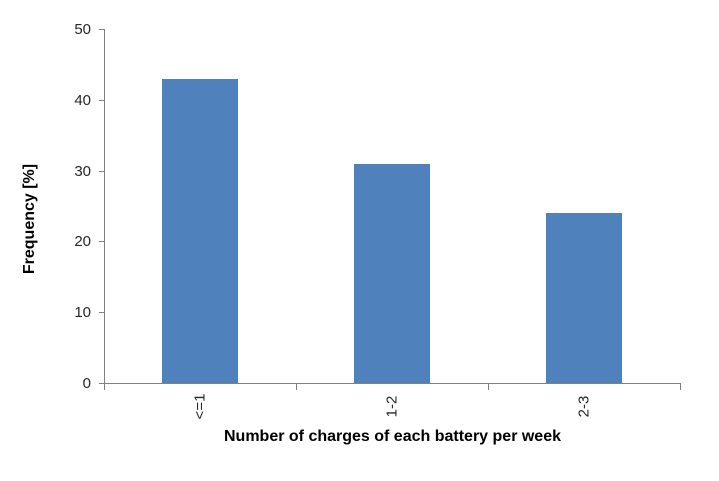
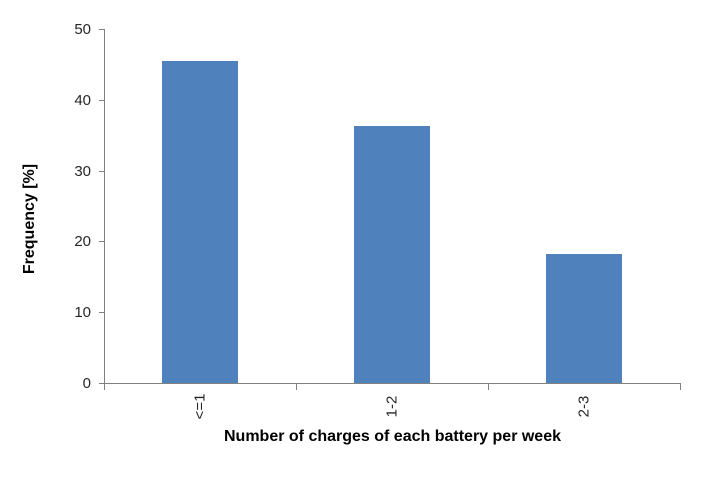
<=1: 43 -> 45
1-2: 31 -> 36
2-3: 24 -> 18
